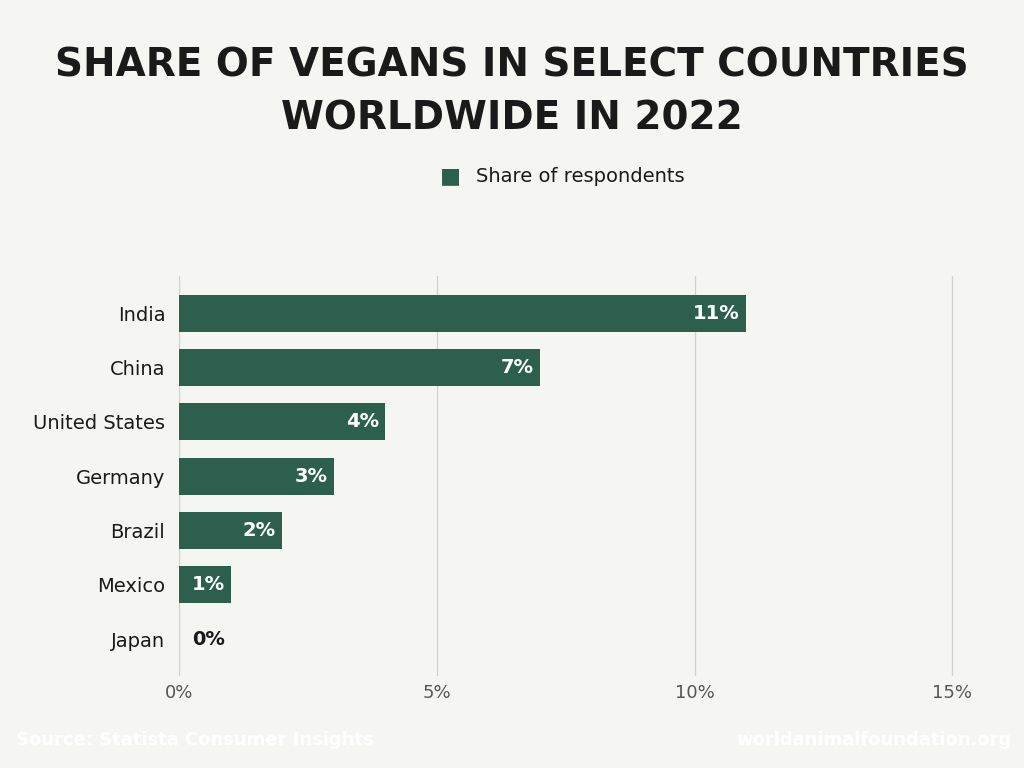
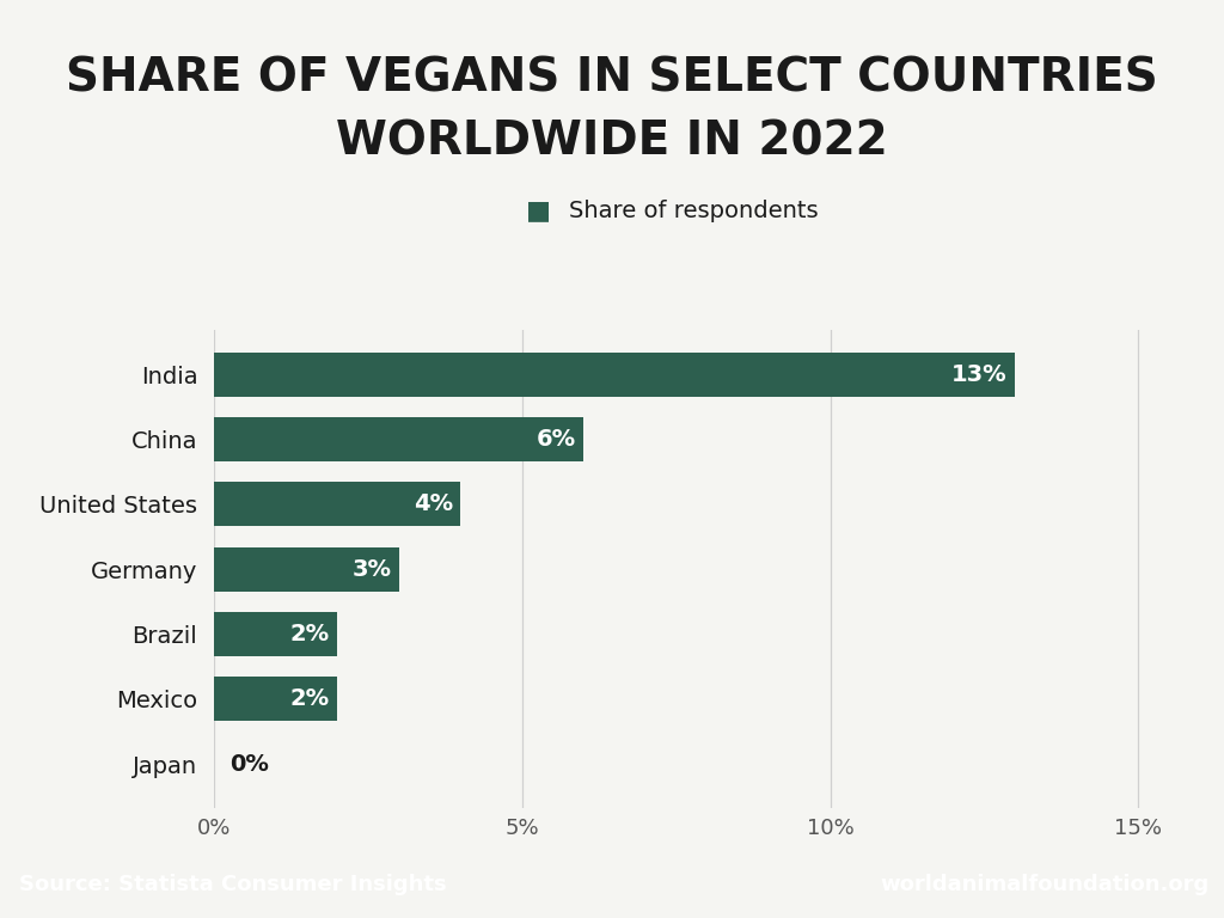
India: 11% -> 13%
China: 7% -> 6%
Mexico: 1% -> 2%
